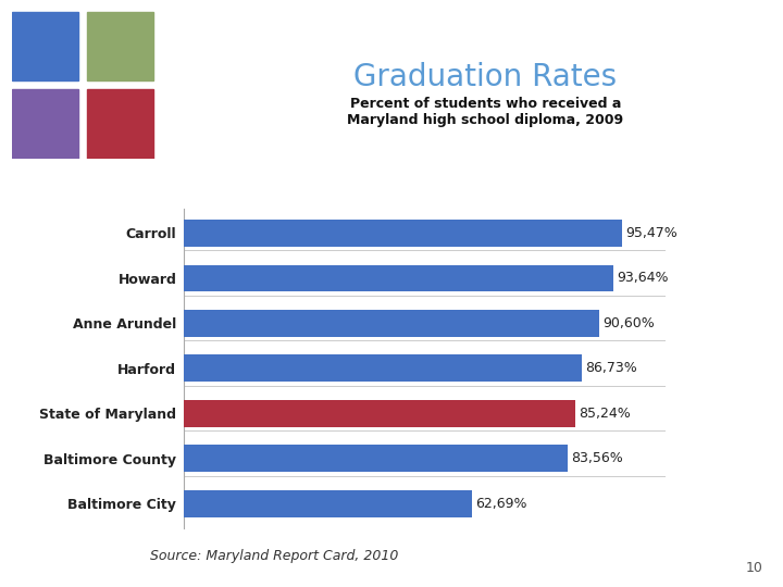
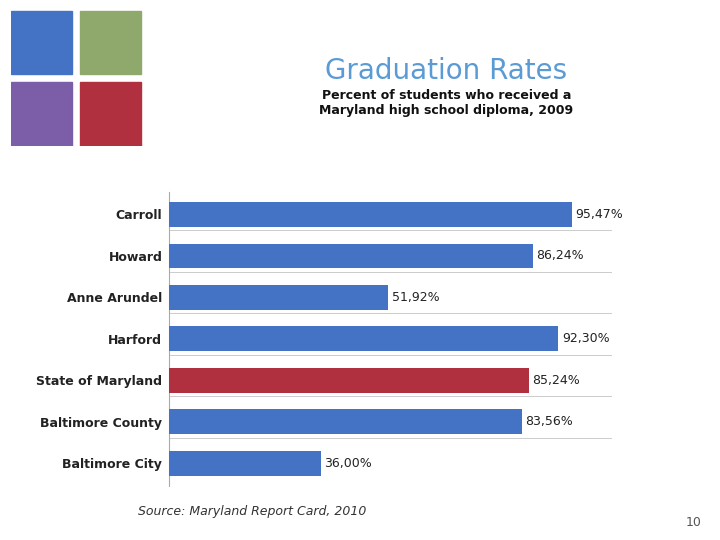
Howard: 93,64% -> 86,24%
Anne Arundel: 90,60% -> 51,92%
Harford: 86,73% -> 92,30%
Baltimore City: 62,69% -> 36,00%
